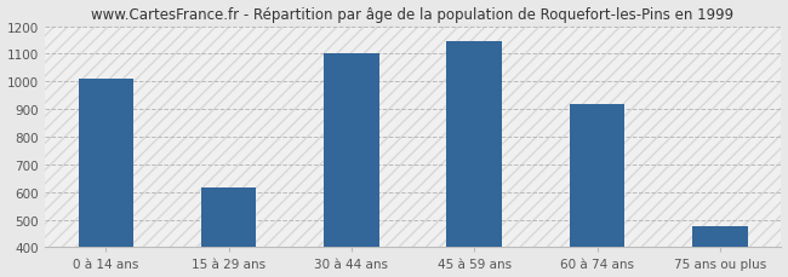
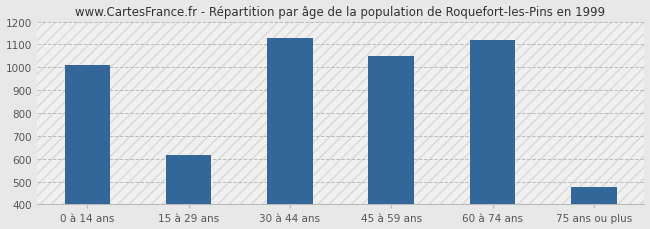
30 à 44 ans: 1100 -> 1130
45 à 59 ans: 1145 -> 1050
60 à 74 ans: 918 -> 1120
